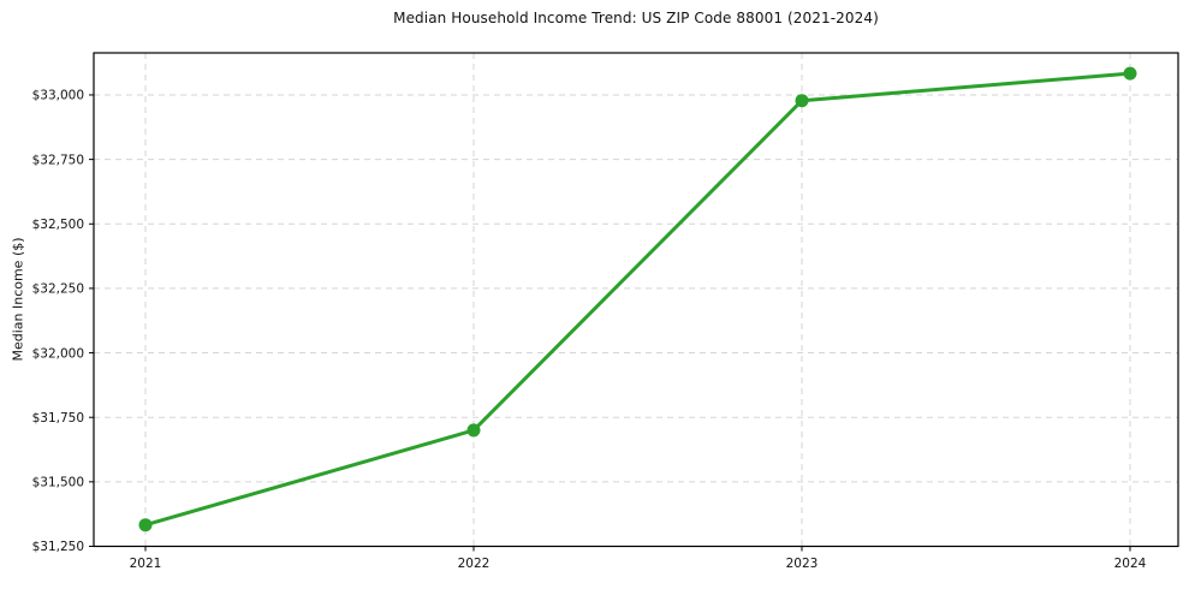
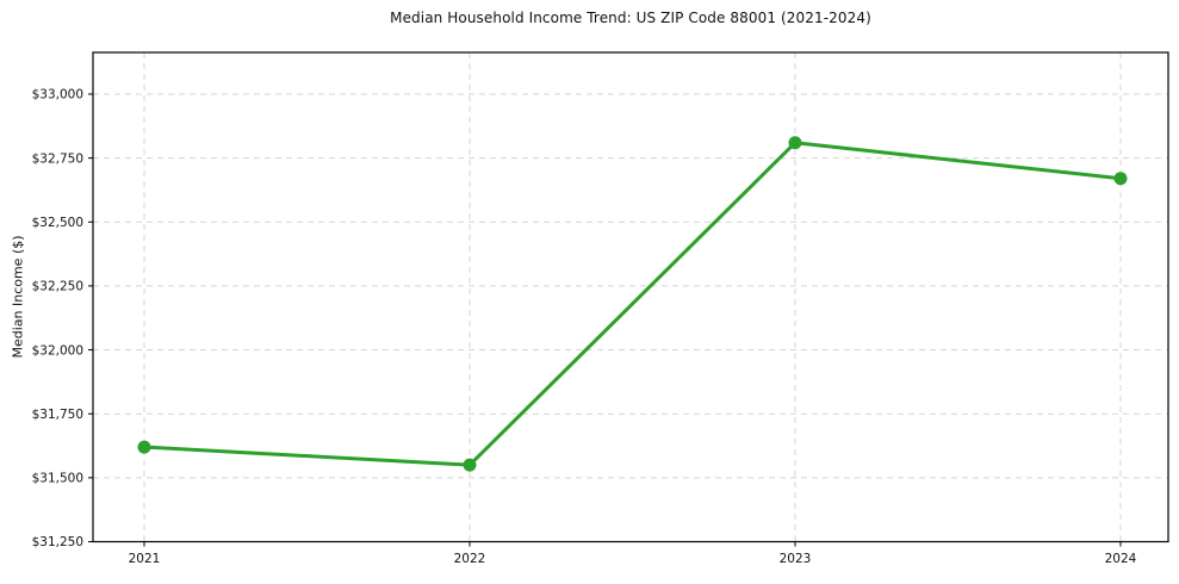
2021: $31330 -> $31620
2022: $31700 -> $31550
2023: $32980 -> $32810
2024: $33080 -> $32670
